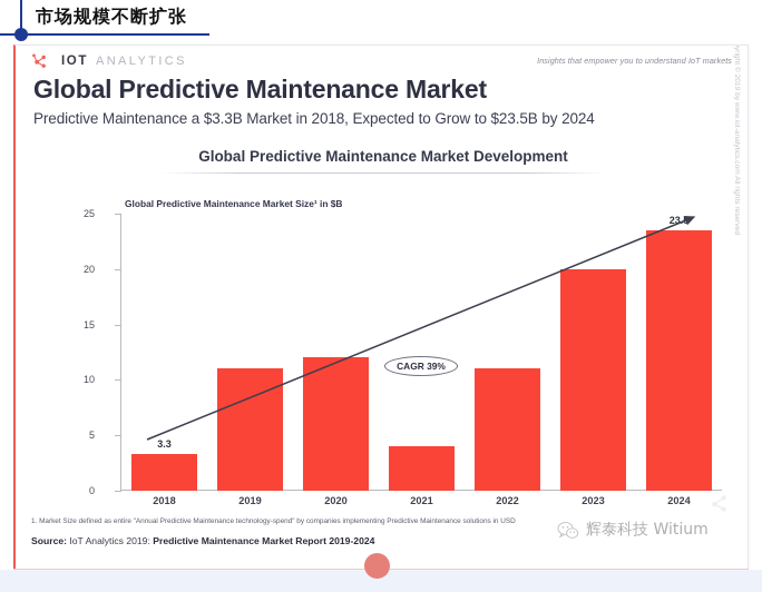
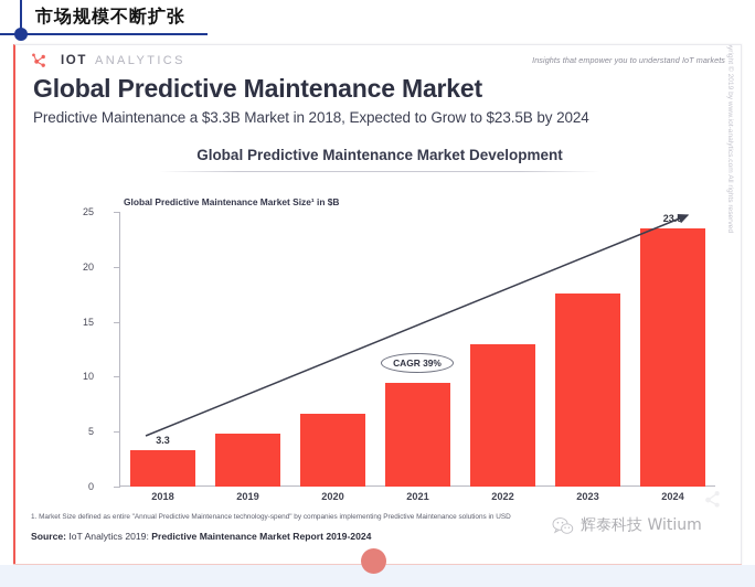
2019: 11 -> 5
2020: 12 -> 7
2021: 4 -> 9
2022: 11 -> 13
2023: 20 -> 18
